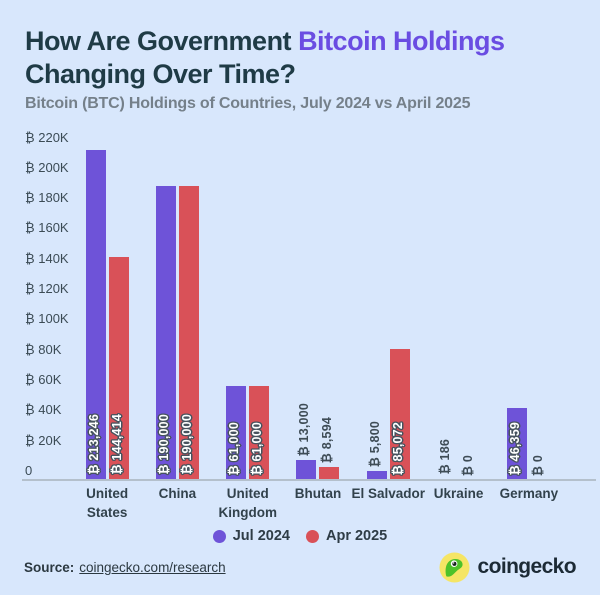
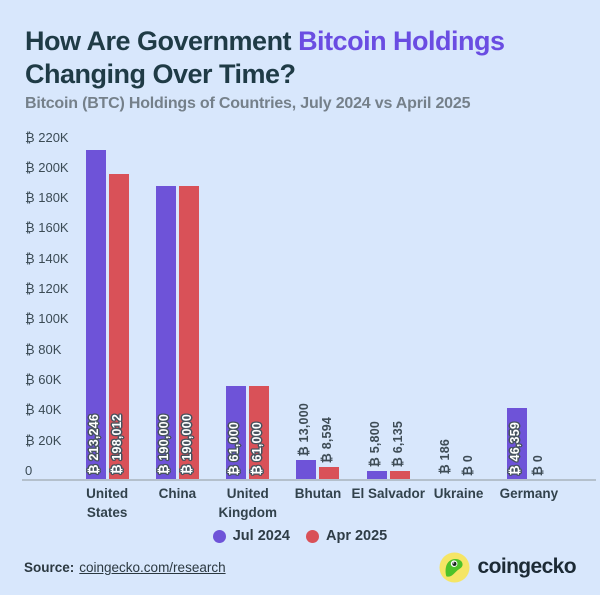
Apr 2025/United States: 144,414 -> 198,012
Apr 2025/El Salvador: 85,072 -> 6,135
